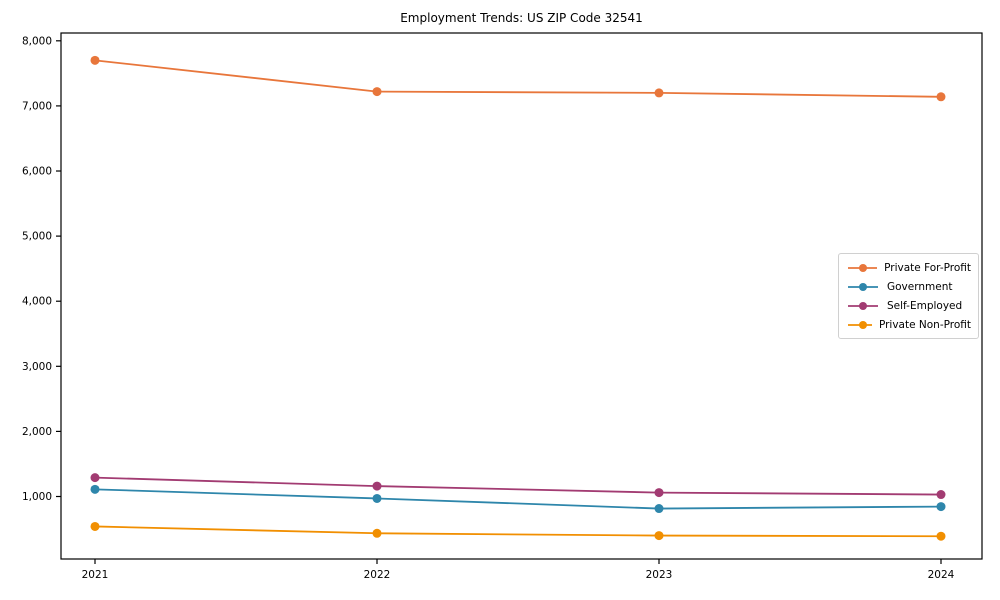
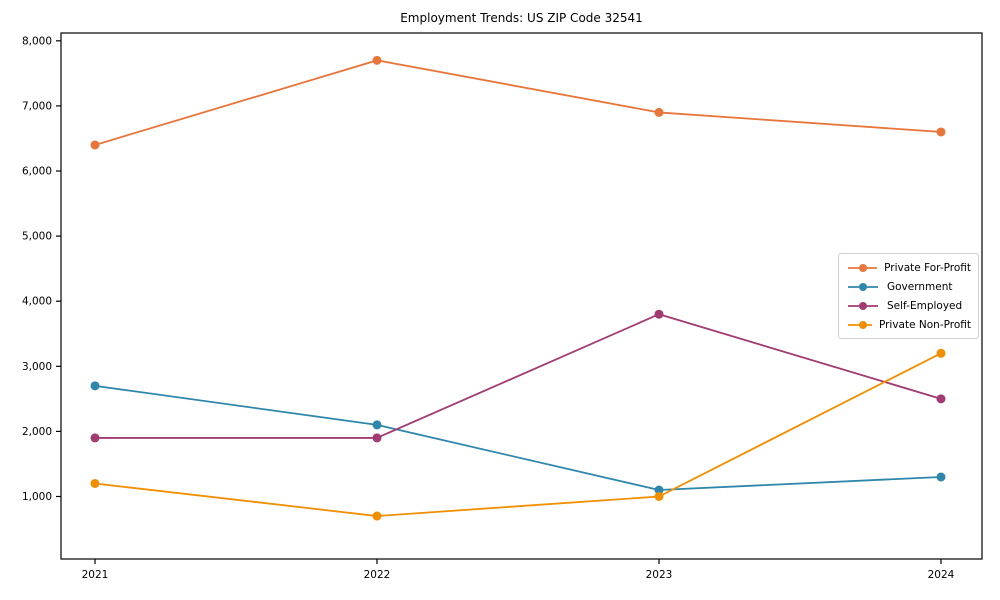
Private For-Profit/2021: 7700 -> 6400
Government/2021: 1100 -> 2700
Self-Employed/2021: 1300 -> 1900
Private Non-Profit/2021: 500 -> 1200
Private For-Profit/2022: 7200 -> 7700
Government/2022: 1000 -> 2100
Self-Employed/2022: 1200 -> 1900
Private Non-Profit/2022: 400 -> 700
Private For-Profit/2023: 7200 -> 6900
Government/2023: 800 -> 1100
Self-Employed/2023: 1100 -> 3800
Private Non-Profit/2023: 400 -> 1000
Private For-Profit/2024: 7100 -> 6600
Government/2024: 800 -> 1300
Self-Employed/2024: 1000 -> 2500
Private Non-Profit/2024: 400 -> 3200
